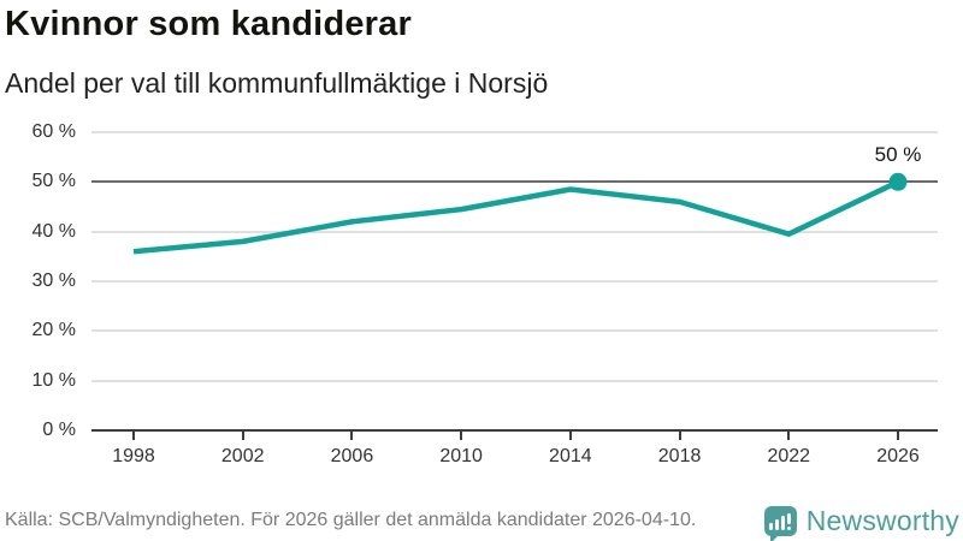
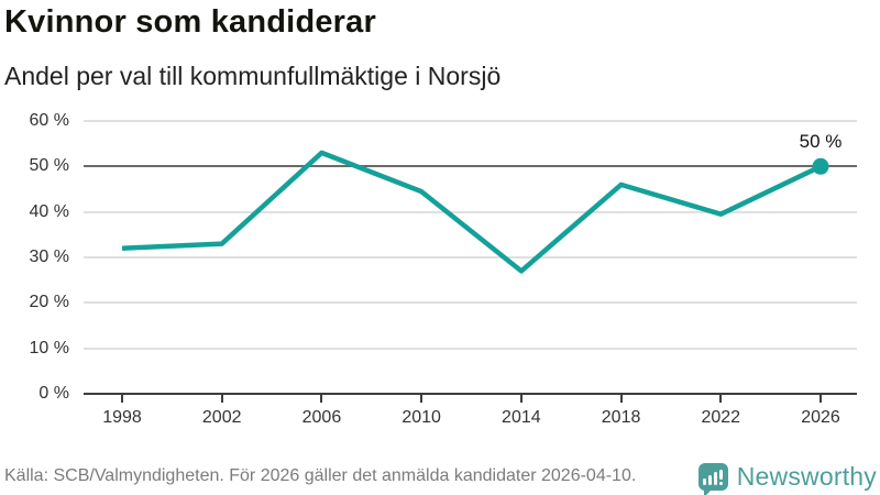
1998: 36% -> 32%
2002: 38% -> 33%
2006: 42% -> 53%
2014: 48% -> 27%
